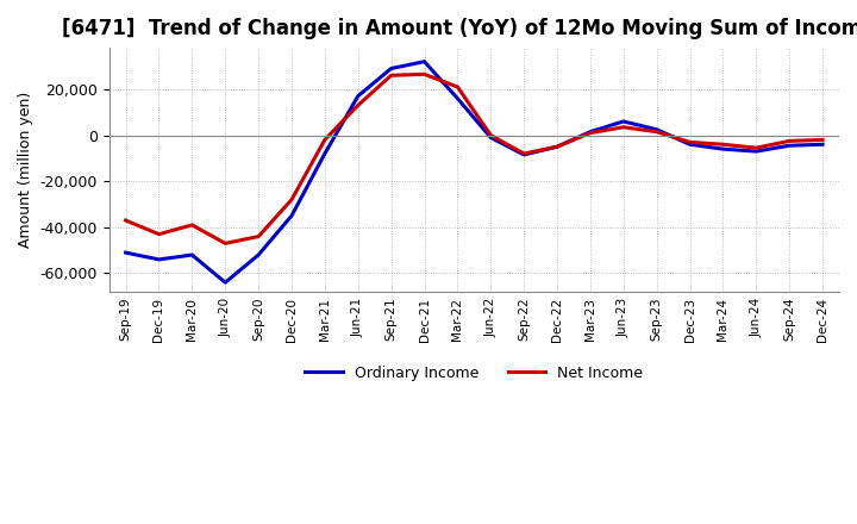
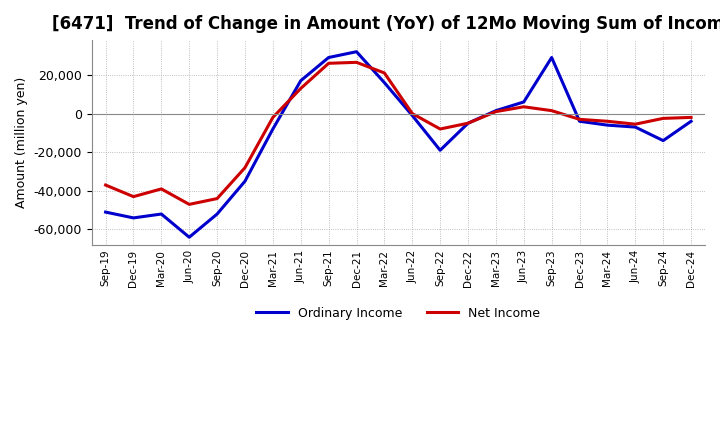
Ordinary Income/Sep-22: -8,000 -> -19,000
Ordinary Income/Sep-23: 2,000 -> 29,000
Ordinary Income/Sep-24: -4,000 -> -14,000
